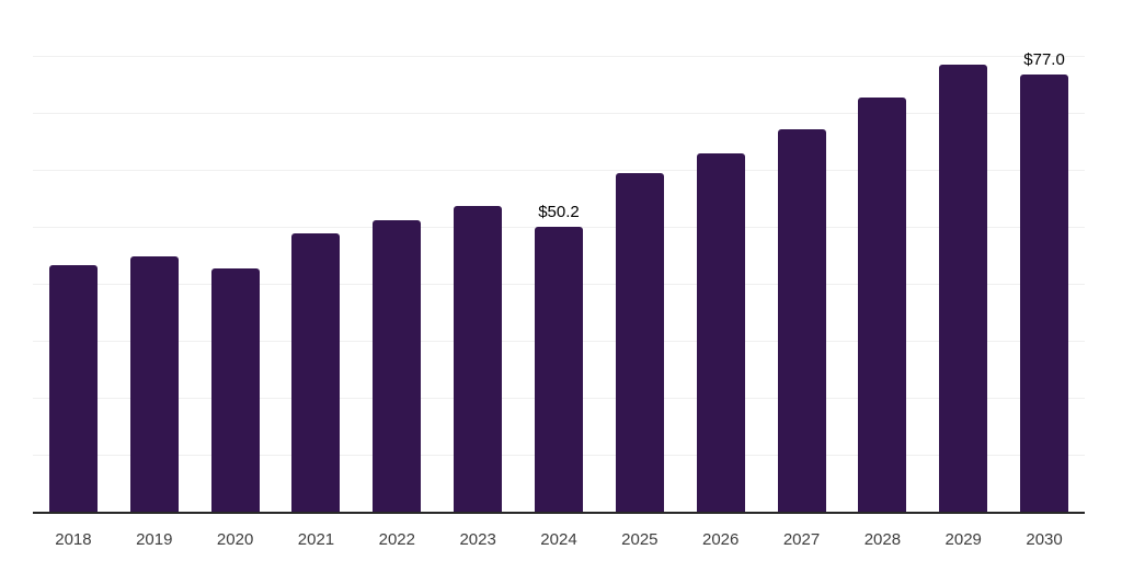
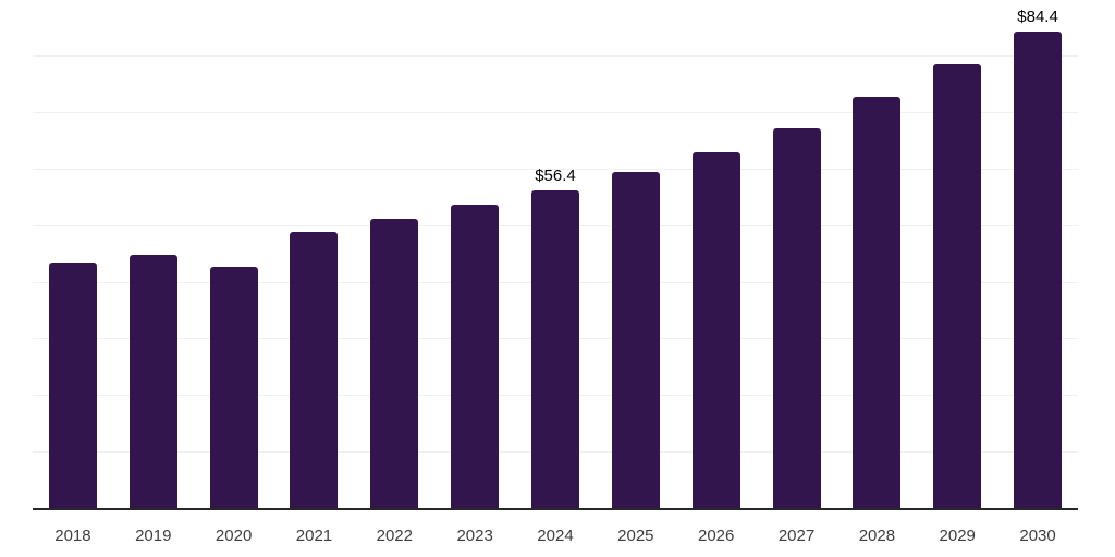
2024: $50.2 -> $56.4
2030: $77.0 -> $84.4
